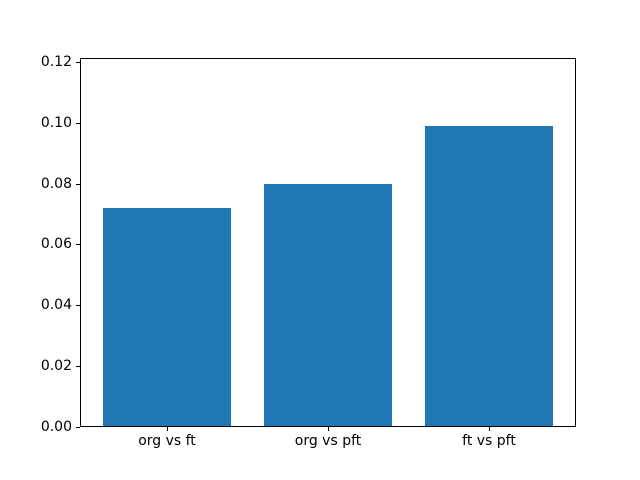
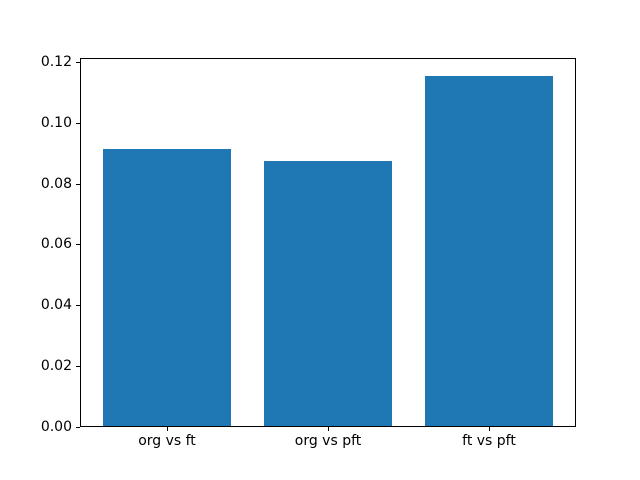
org vs ft: 0.072 -> 0.091
org vs pft: 0.080 -> 0.087
ft vs pft: 0.099 -> 0.115
